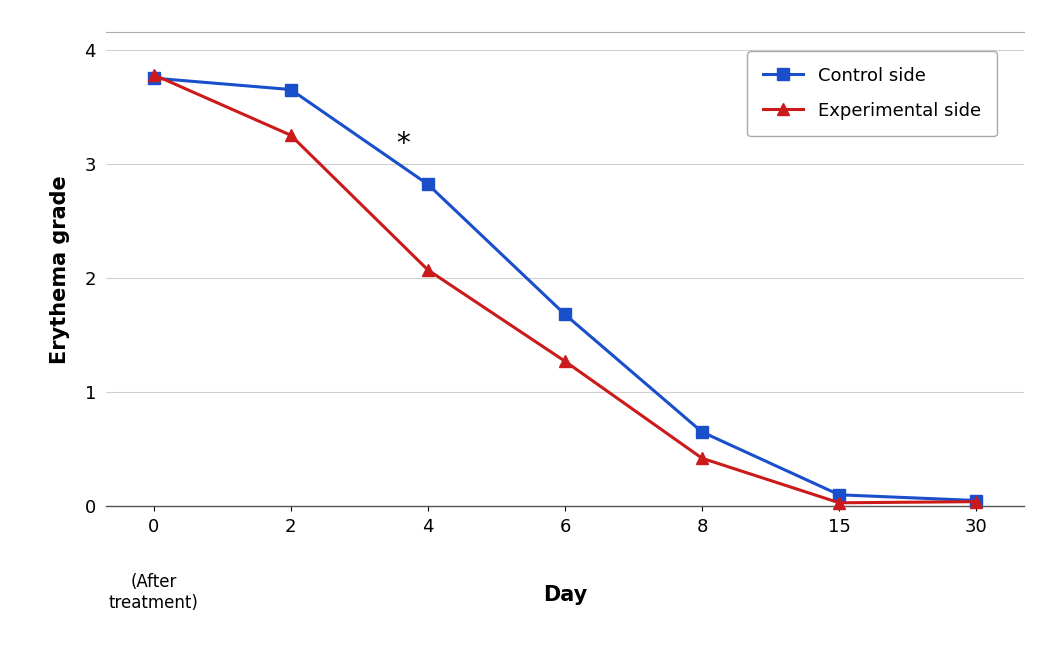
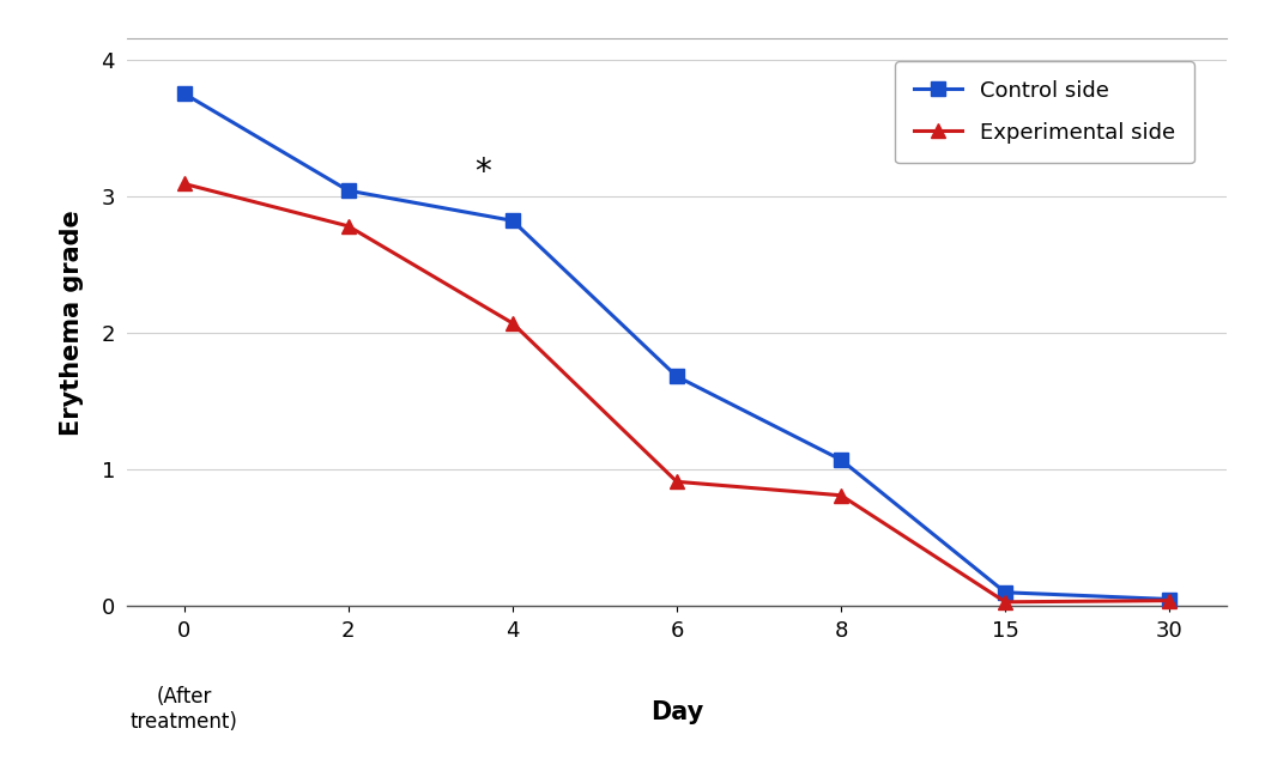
Experimental side/0: 3.78 -> 3.09
Control side/2: 3.65 -> 3.04
Experimental side/2: 3.25 -> 2.78
Experimental side/6: 1.27 -> 0.91
Control side/8: 0.65 -> 1.07
Experimental side/8: 0.42 -> 0.81
